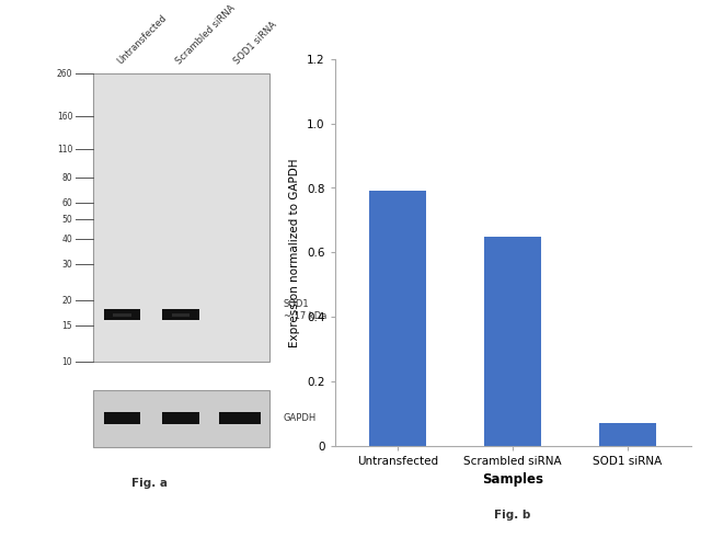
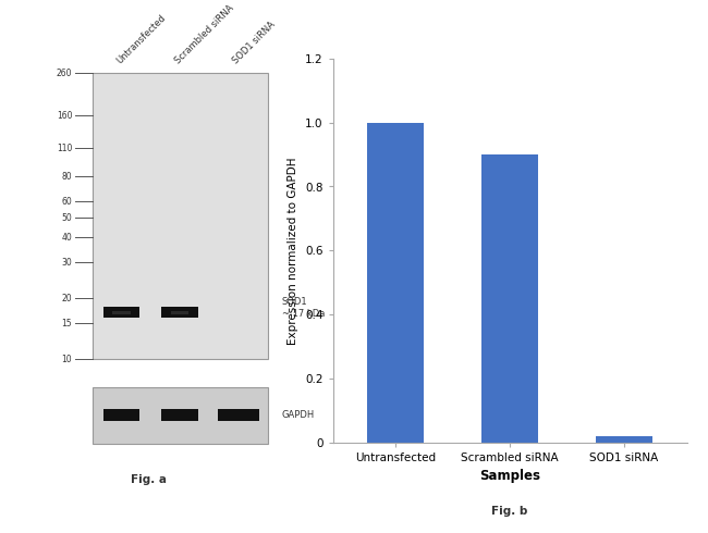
Untransfected: 0.79 -> 1.00
Scrambled siRNA: 0.65 -> 0.90
SOD1 siRNA: 0.07 -> 0.02
